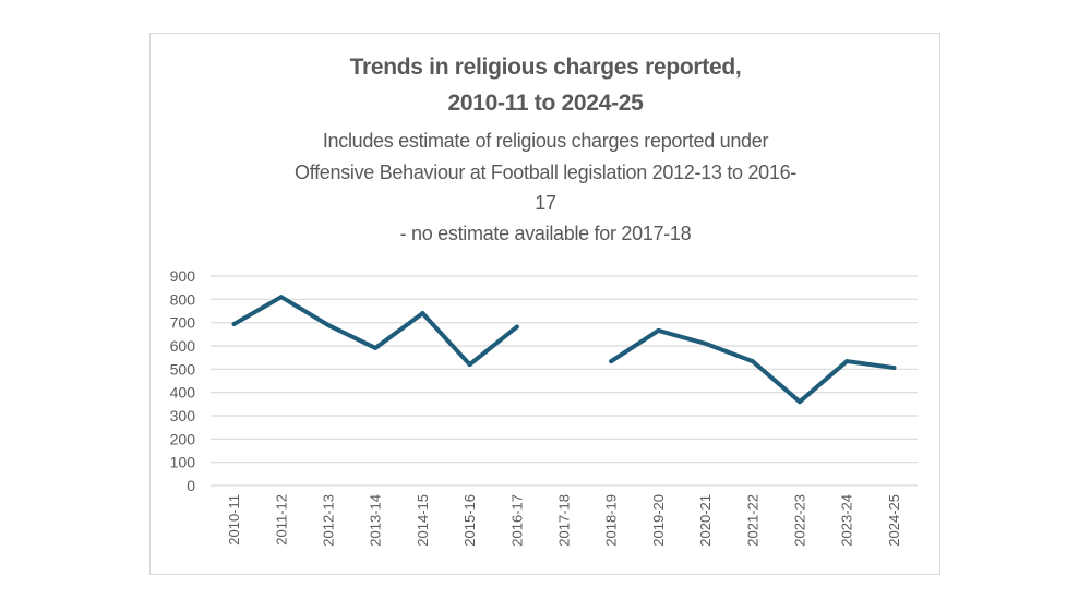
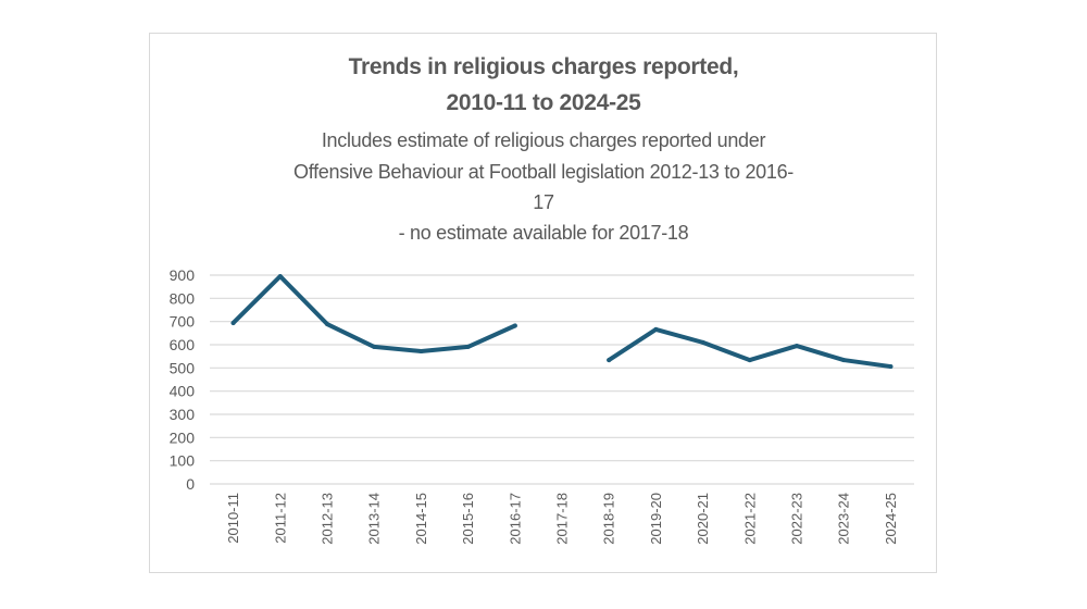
2011-12: 810 -> 900
2014-15: 740 -> 570
2015-16: 520 -> 590
2022-23: 360 -> 600
